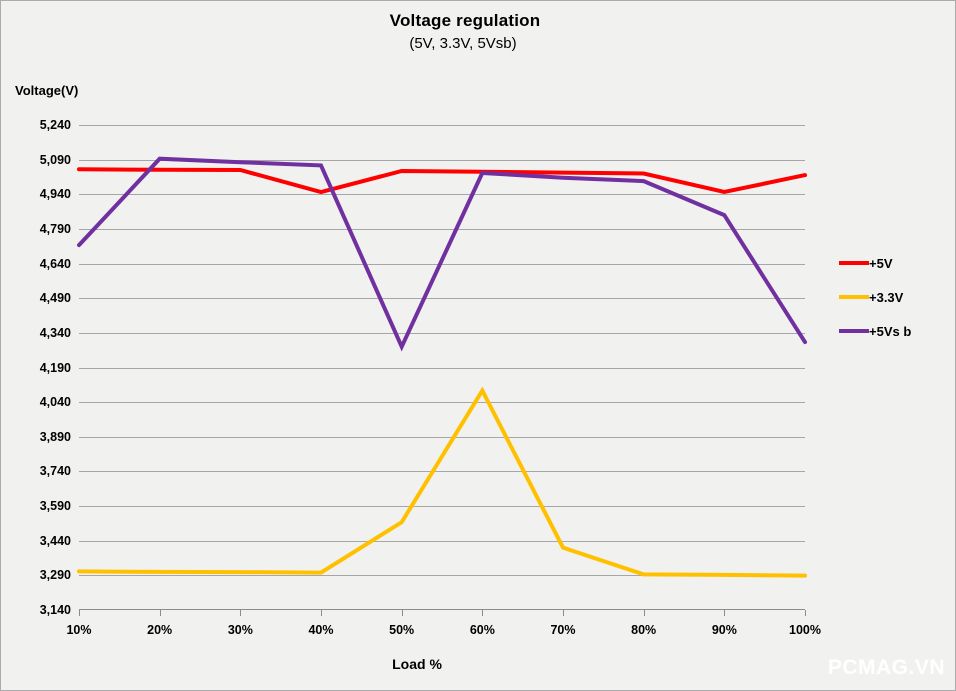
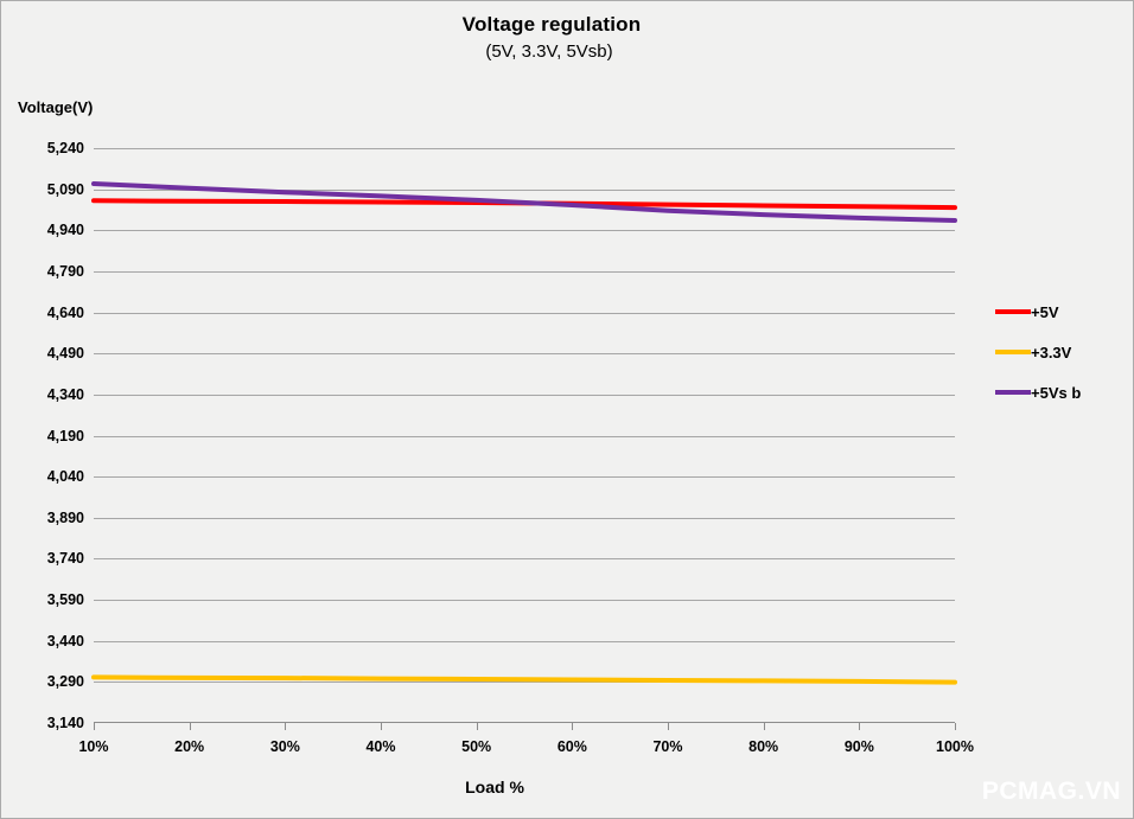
+5Vs b/10%: 4720 -> 5110
+5V/40%: 4950 -> 5040
+3.3V/50%: 3520 -> 3300
+5Vs b/50%: 4280 -> 5050
+3.3V/60%: 4090 -> 3300
+3.3V/70%: 3410 -> 3300
+5V/90%: 4950 -> 5030
+5Vs b/90%: 4850 -> 4980
+5Vs b/100%: 4300 -> 4980
